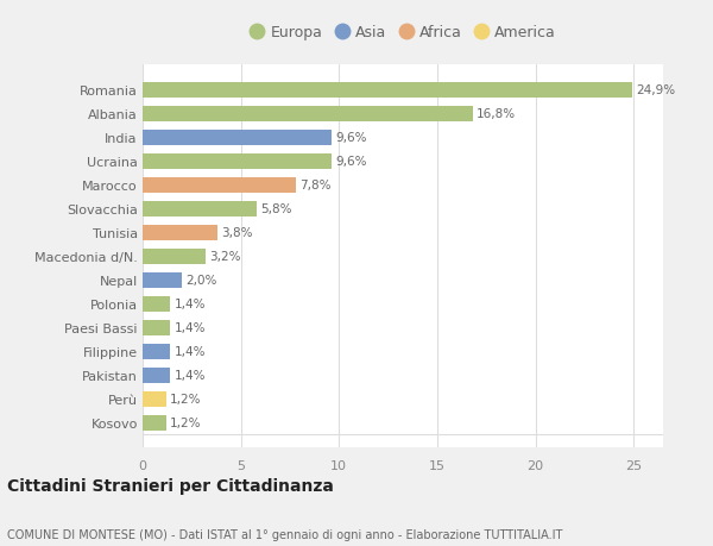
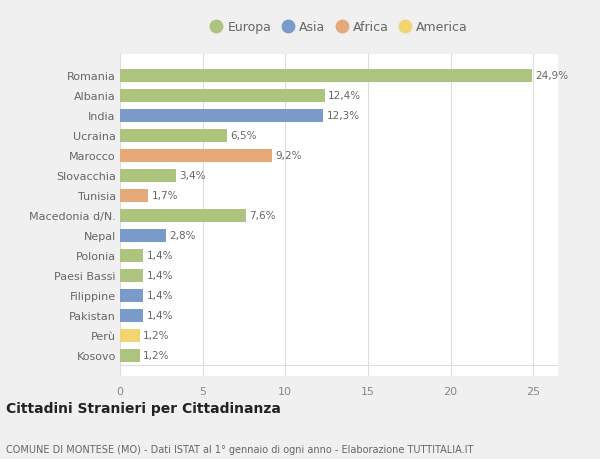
Albania: 16,8% -> 12,4%
India: 9,6% -> 12,3%
Ucraina: 9,6% -> 6,5%
Marocco: 7,8% -> 9,2%
Slovacchia: 5,8% -> 3,4%
Tunisia: 3,8% -> 1,7%
Macedonia d/N.: 3,2% -> 7,6%
Nepal: 2,0% -> 2,8%
